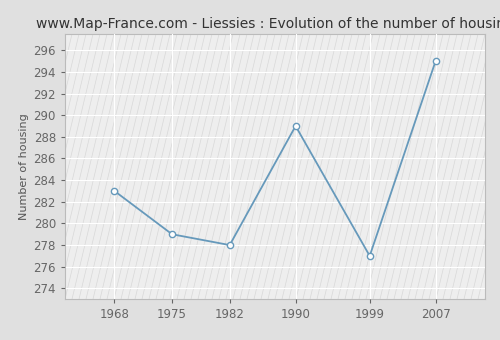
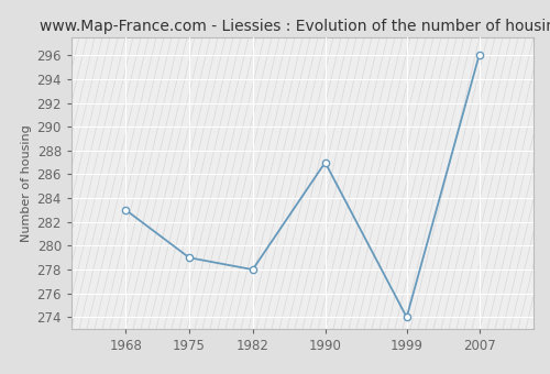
1990: 289 -> 287
1999: 277 -> 274
2007: 295 -> 296
